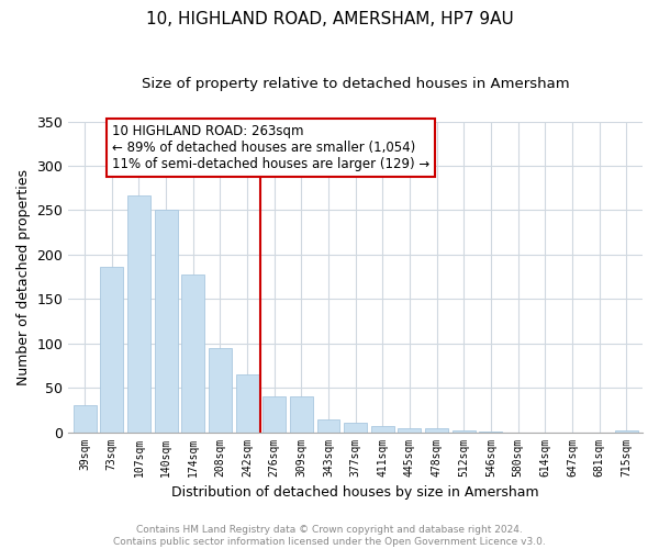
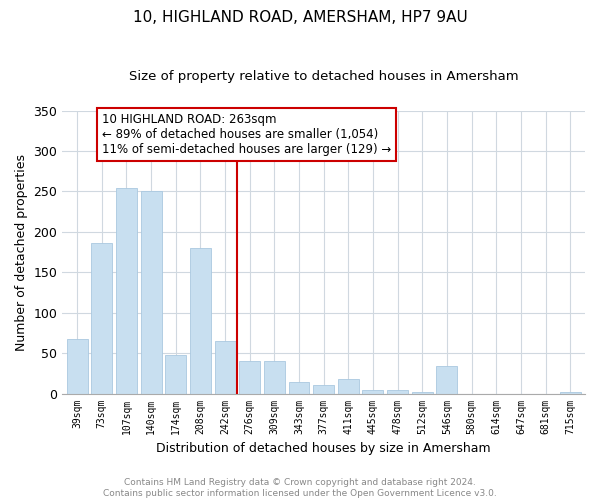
39sqm: 30 -> 68
107sqm: 267 -> 254
174sqm: 178 -> 48
208sqm: 95 -> 180
411sqm: 7 -> 18
546sqm: 1 -> 34
